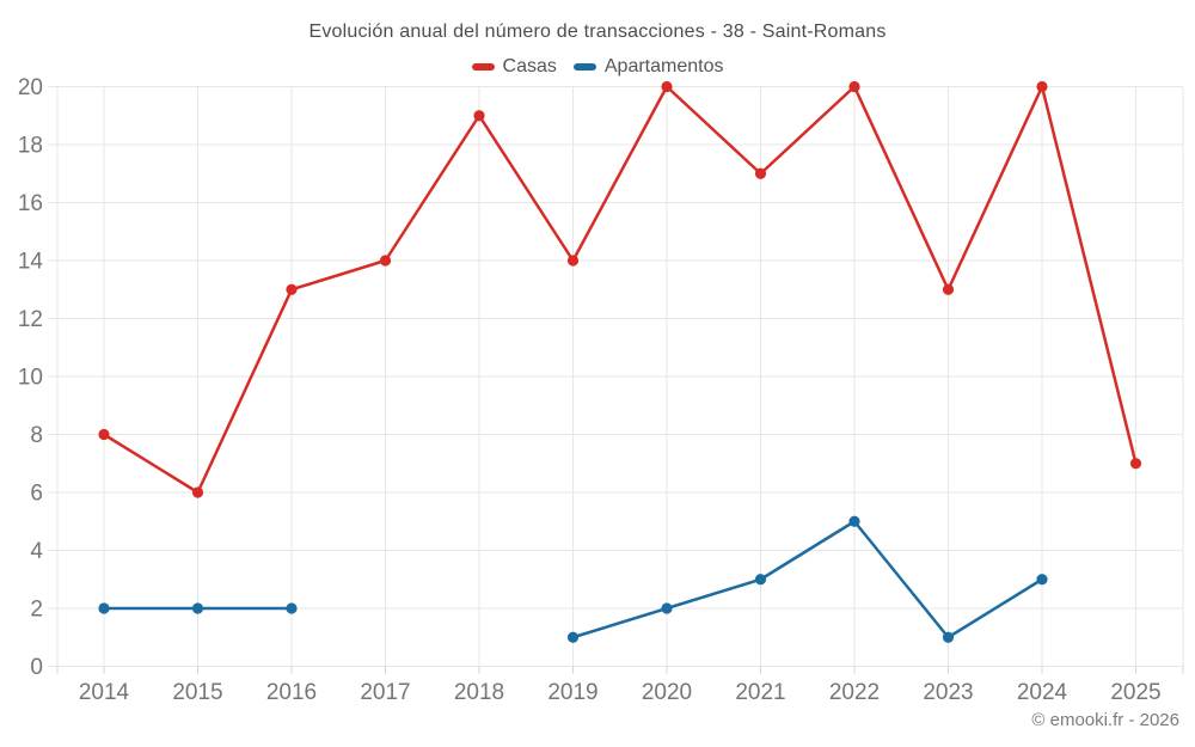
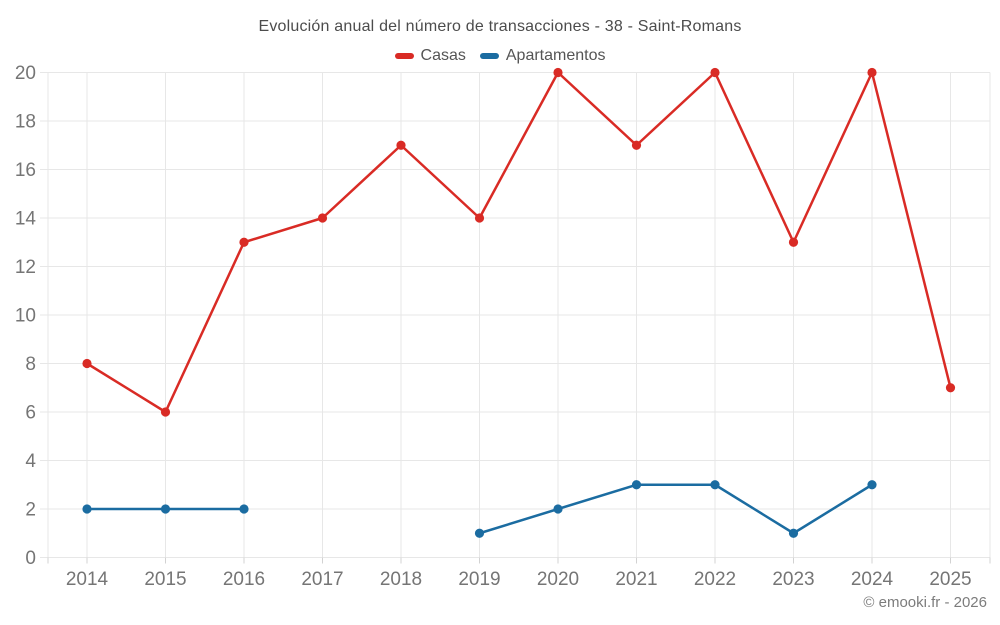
Casas/2018: 19 -> 17
Apartamentos/2022: 5 -> 3
